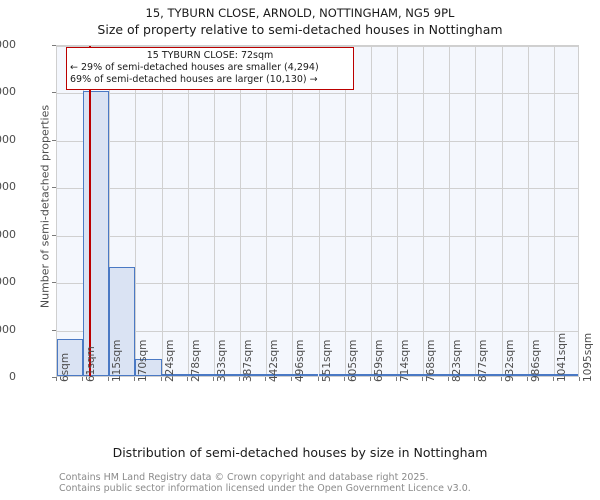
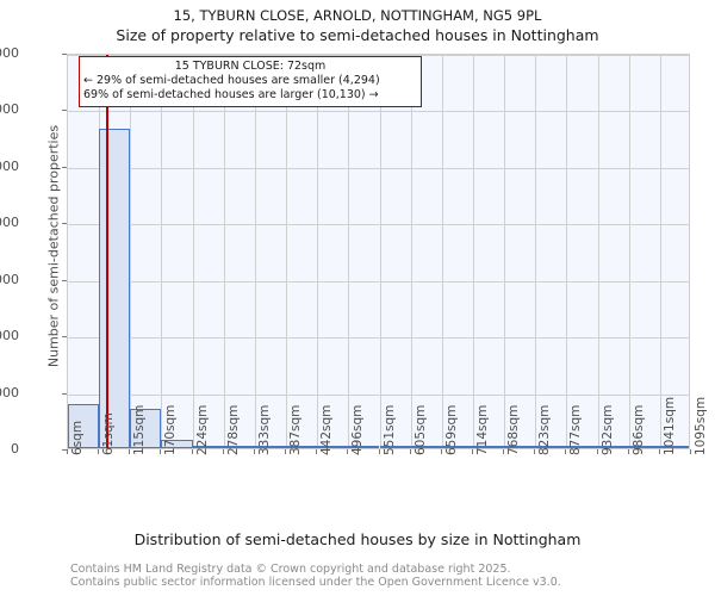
61sqm: 12000 -> 11300
115sqm: 4600 -> 1400
170sqm: 700 -> 300
